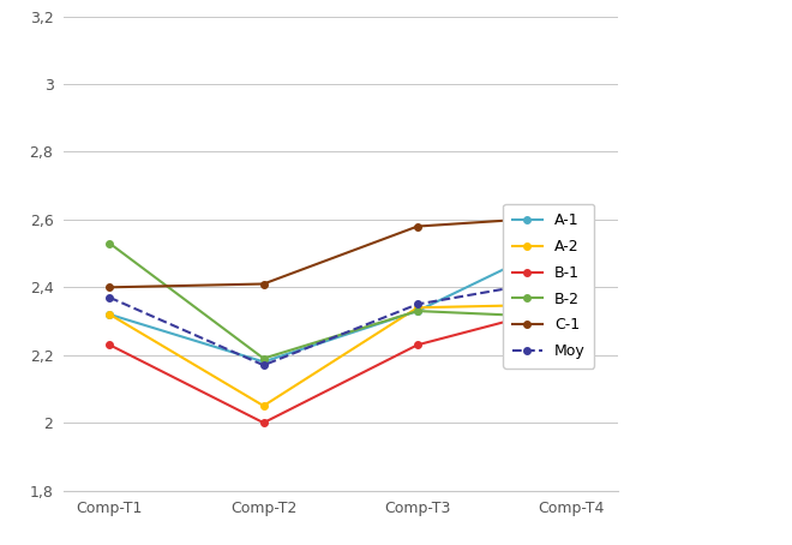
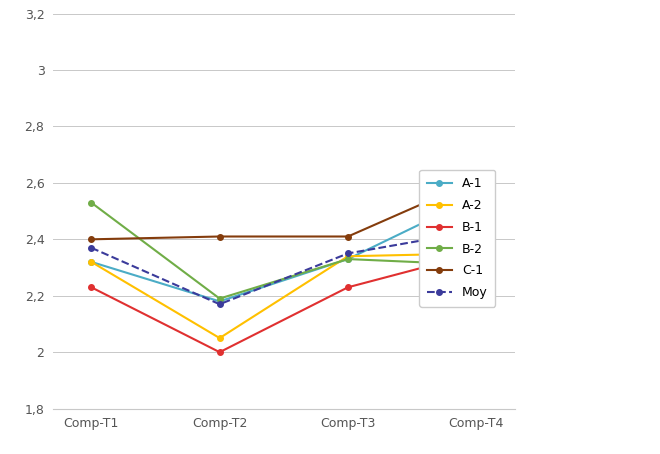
C-1/Comp-T3: 2,58 -> 2,41
